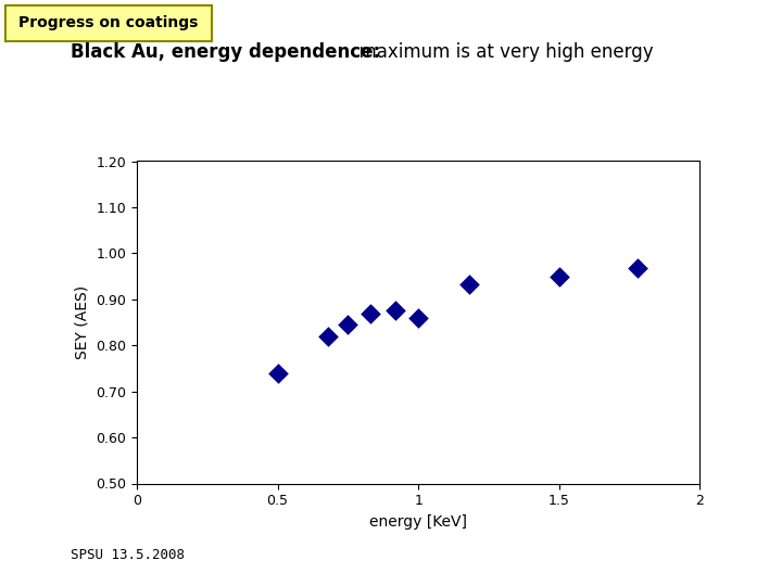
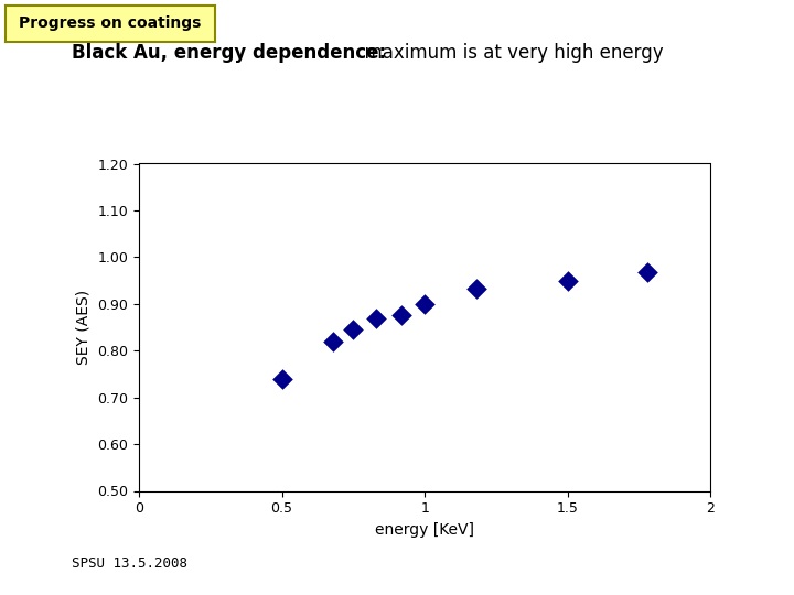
1: 0.860 -> 0.900
